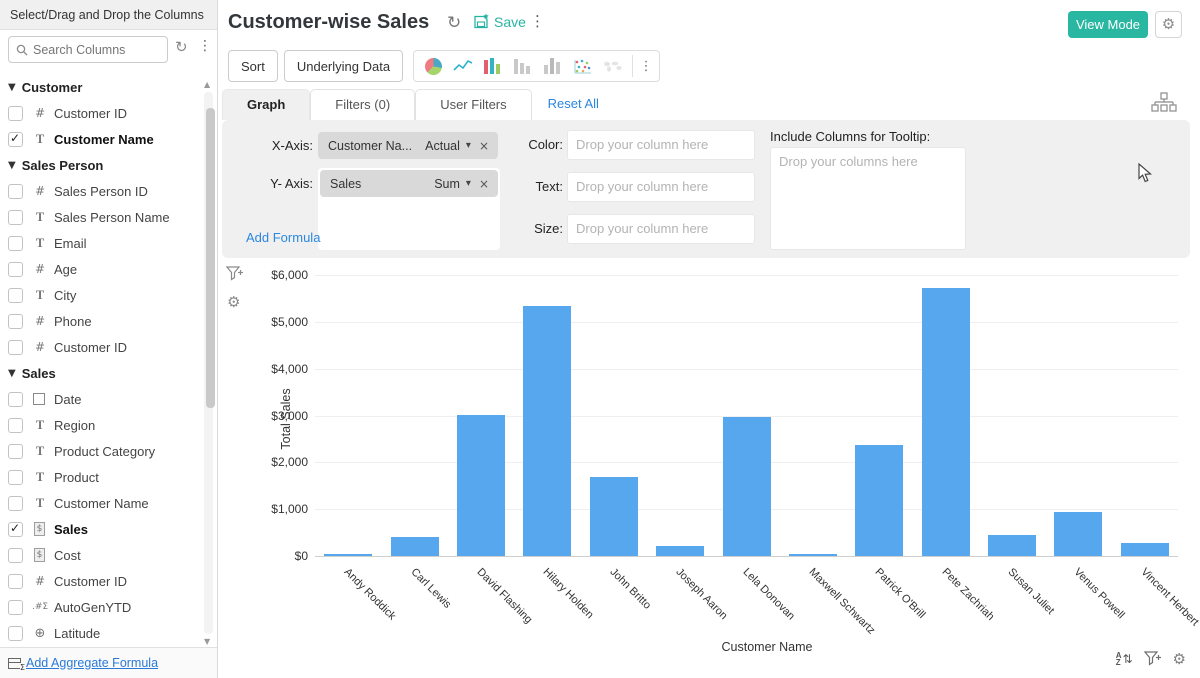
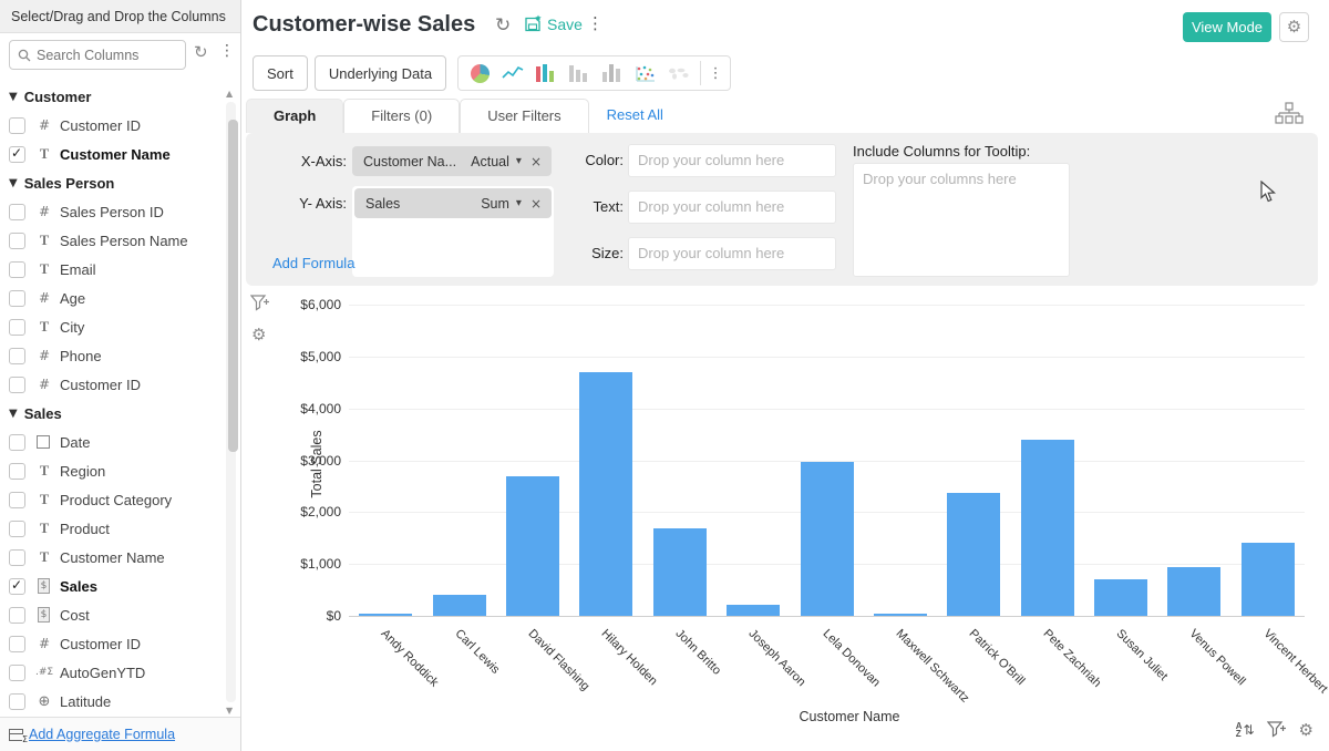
David Flashing: $3000 -> $2700
Hilary Holden: $5300 -> $4700
Pete Zachriah: $5700 -> $3400
Susan Juliet: $400 -> $700
Vincent Herbert: $300 -> $1400
